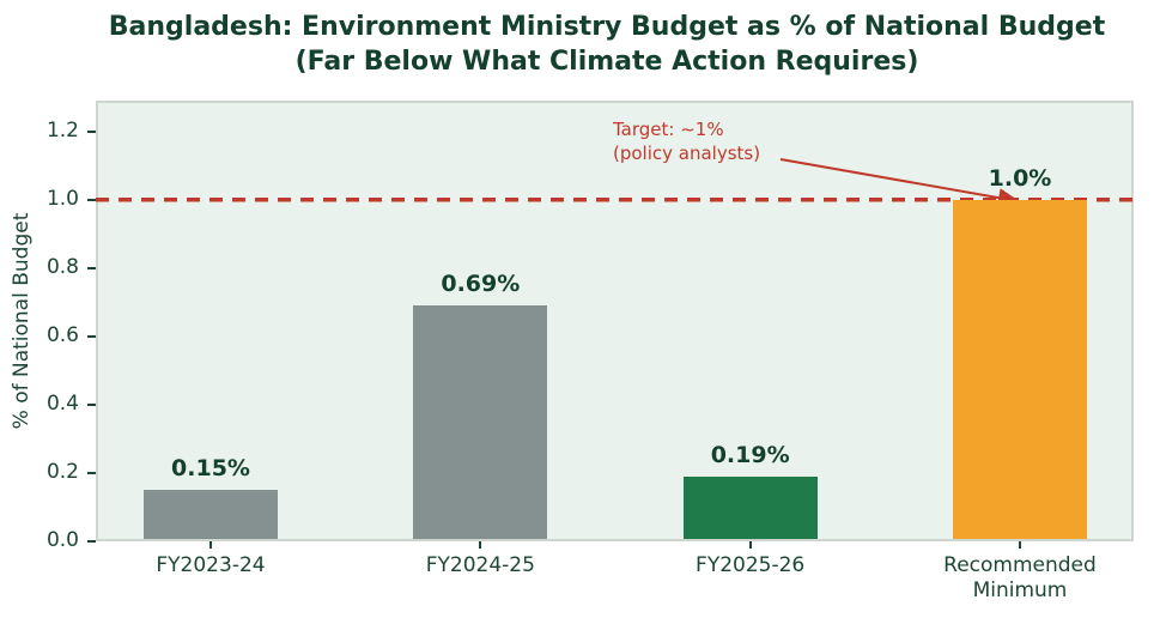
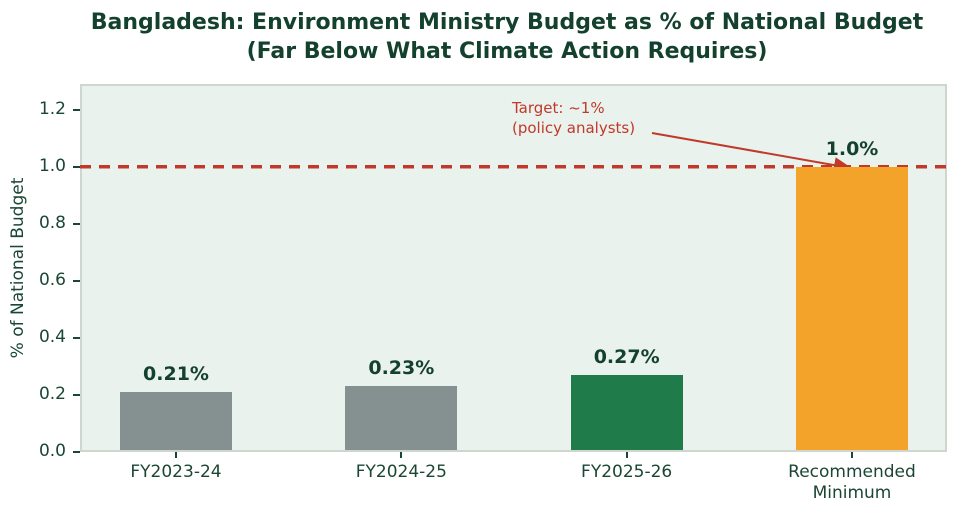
FY2023-24: 0.15% -> 0.21%
FY2024-25: 0.69% -> 0.23%
FY2025-26: 0.19% -> 0.27%
